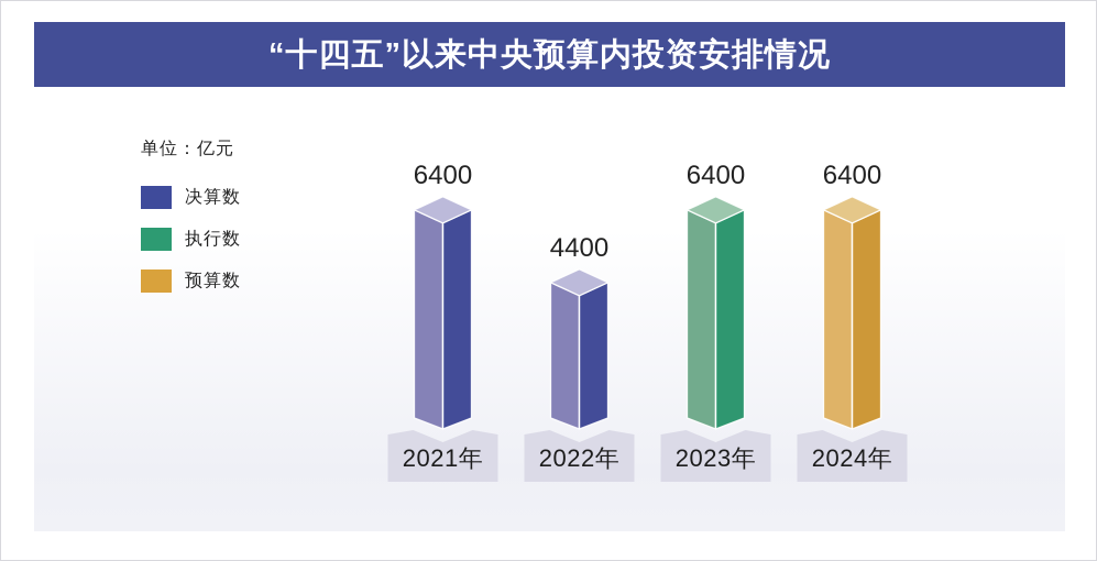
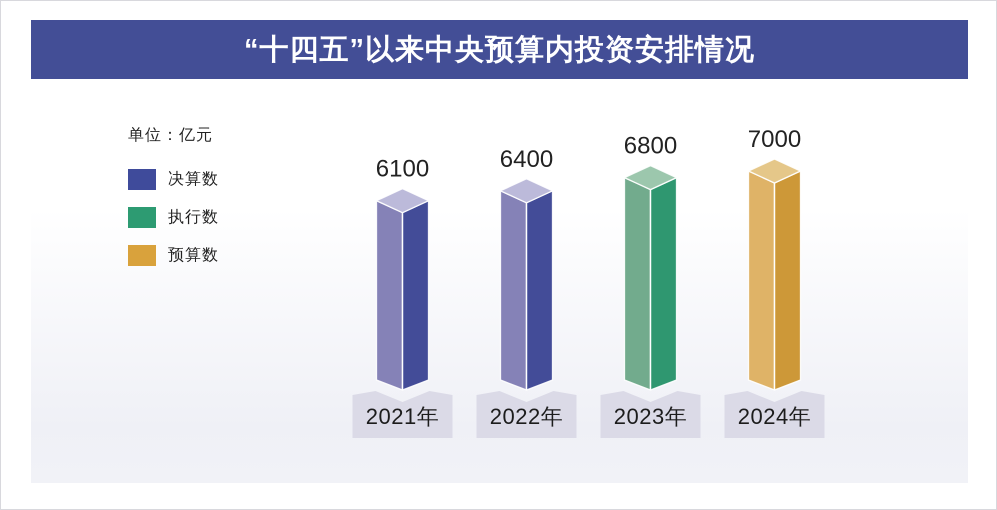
2021年: 6400 -> 6100
2022年: 4400 -> 6400
2023年: 6400 -> 6800
2024年: 6400 -> 7000
